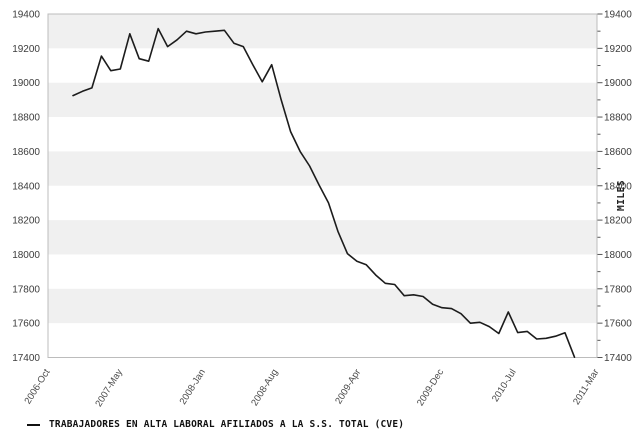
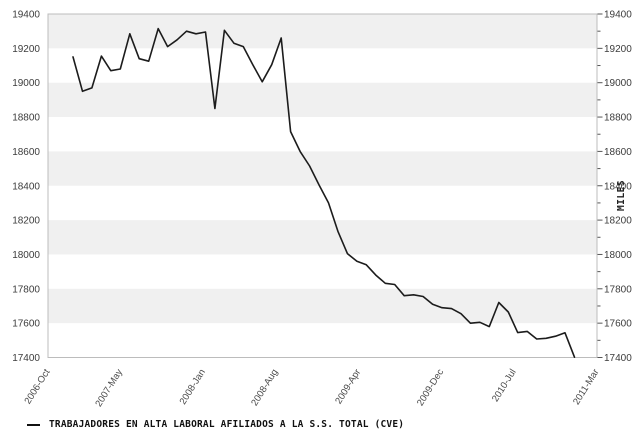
2006-Oct: 18920 -> 19150
2008-Jan: 19300 -> 18850
2008-Aug: 18900 -> 19260
2010-Jul: 17540 -> 17720
